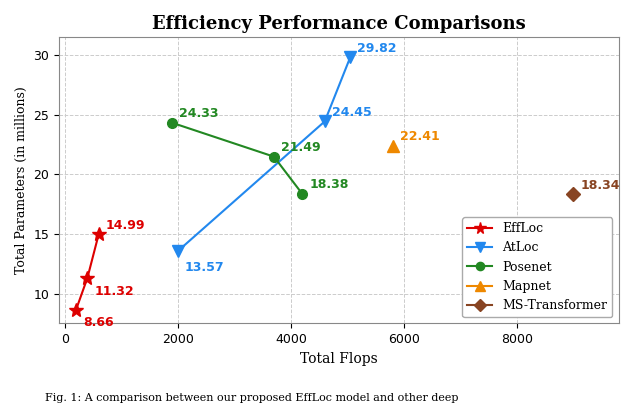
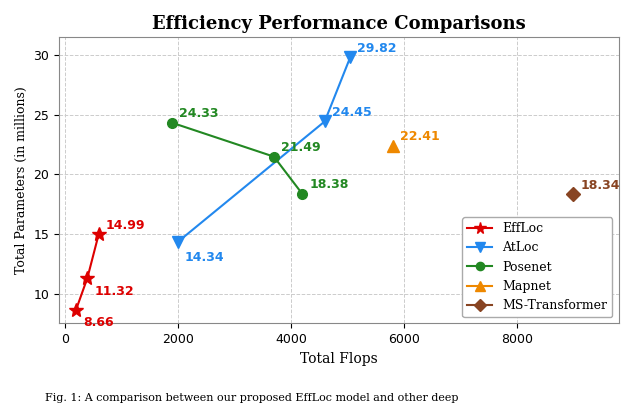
AtLoc/2000: 13.57 -> 14.34
